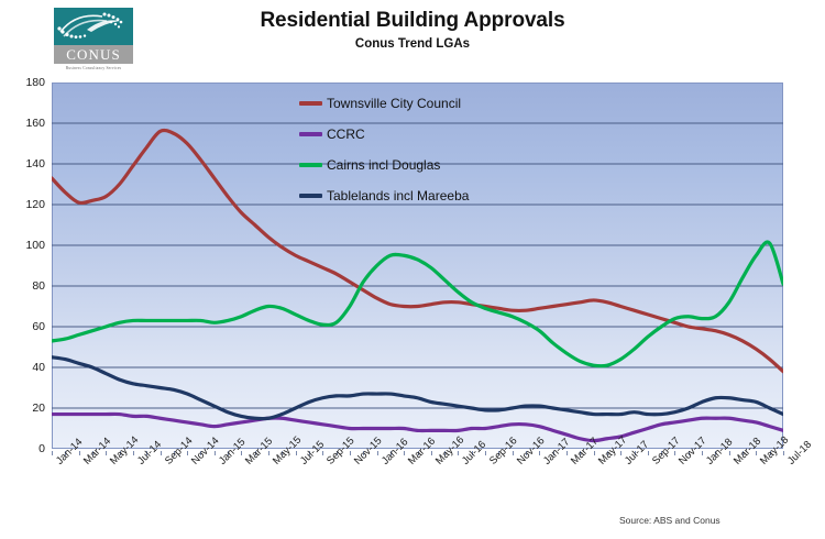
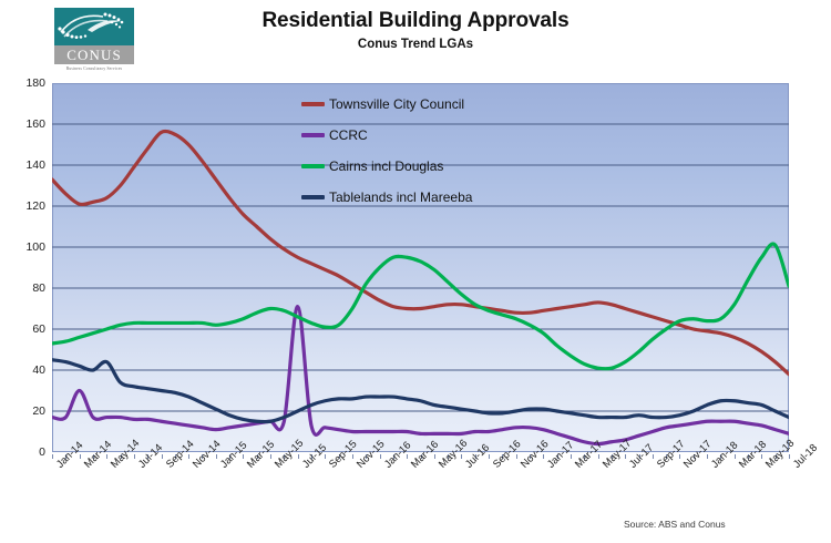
CCRC/Mar-14: 17 -> 30
Tablelands incl Mareeba/May-14: 37 -> 44
CCRC/Jul-15: 14 -> 71
